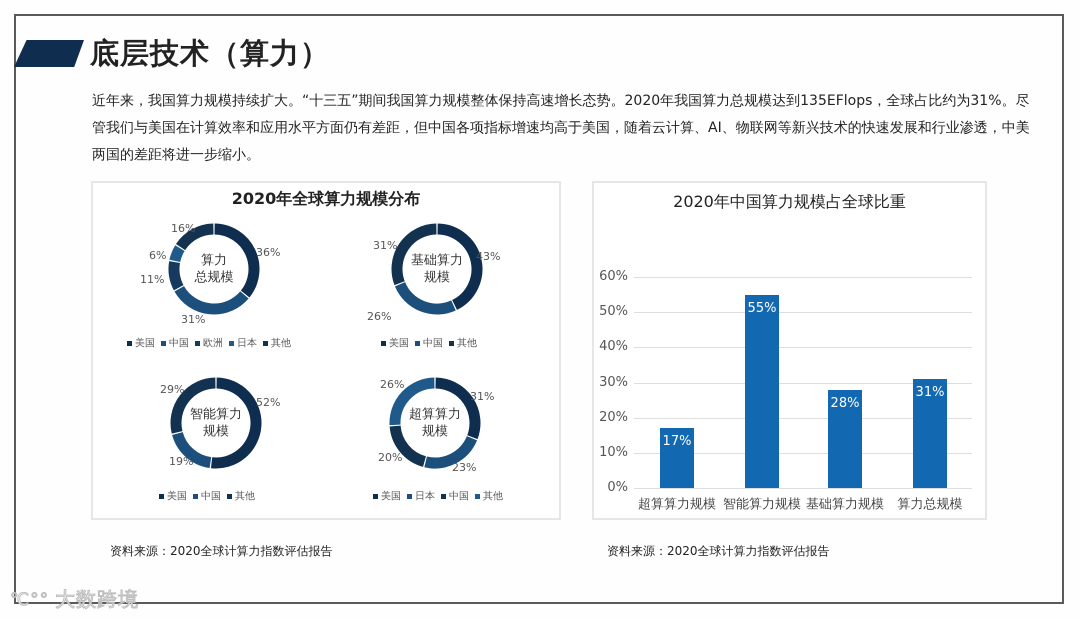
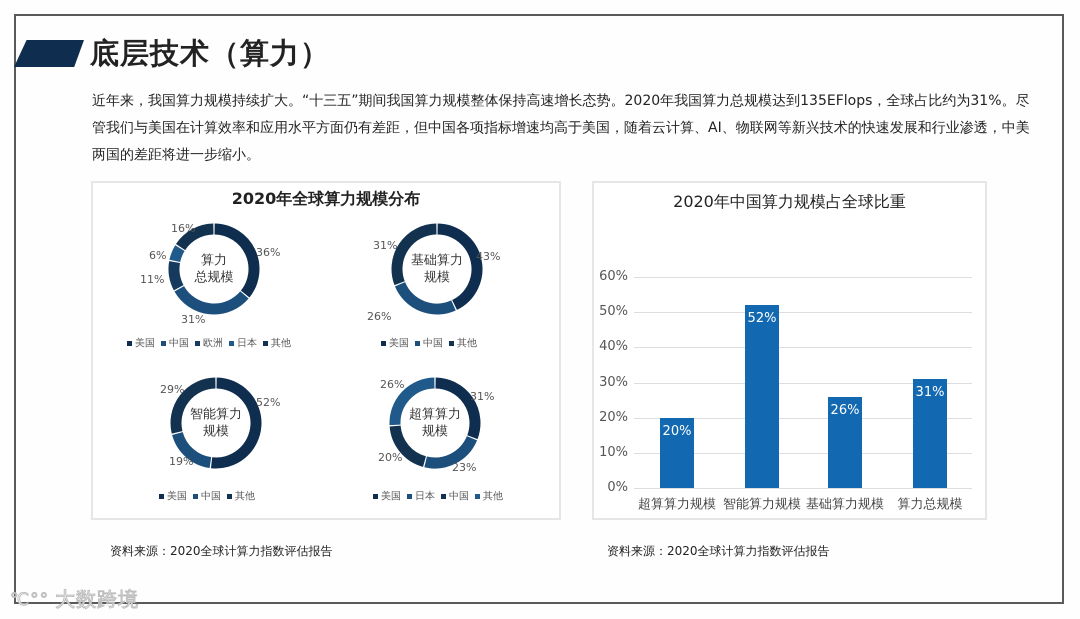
2020年中国算力规模占全球比重/超算算力规模: 17% -> 20%
2020年中国算力规模占全球比重/智能算力规模: 55% -> 52%
2020年中国算力规模占全球比重/基础算力规模: 28% -> 26%
